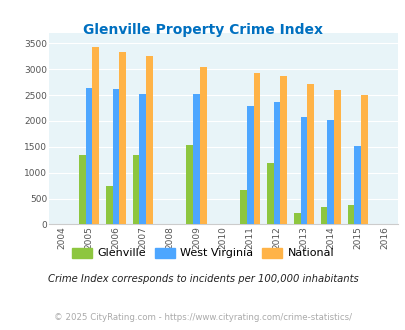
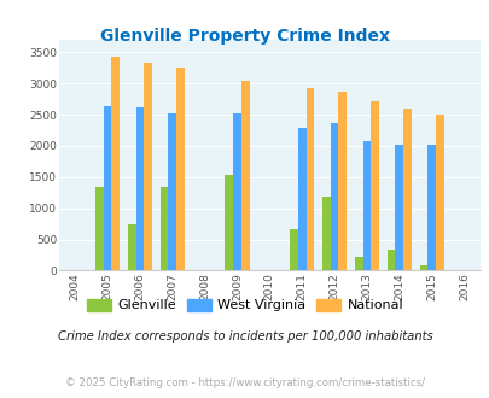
Glenville/2015: 380 -> 90
West Virginia/2015: 1520 -> 2020
